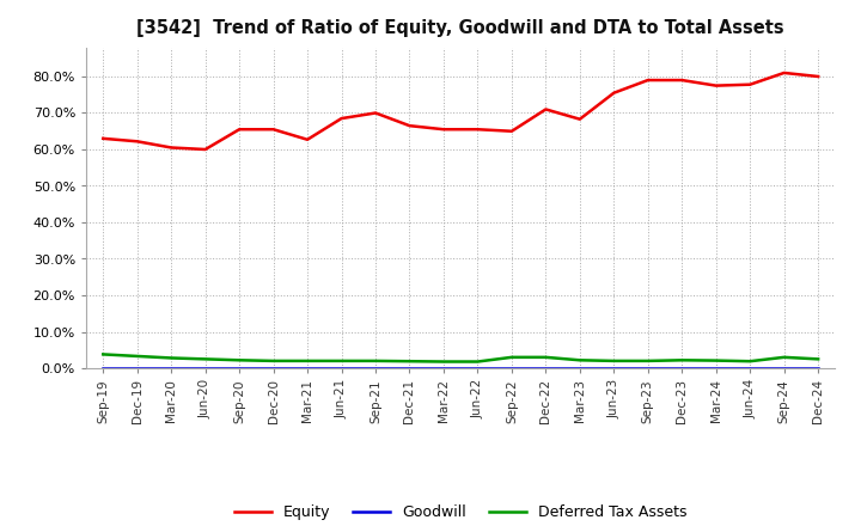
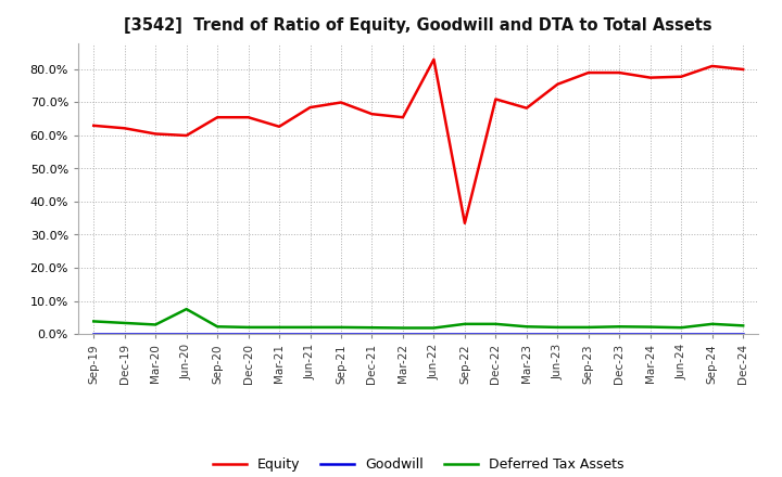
Deferred Tax Assets/Jun-20: 2.5% -> 7.5%
Equity/Jun-22: 65.5% -> 83.0%
Equity/Sep-22: 65.0% -> 33.5%
